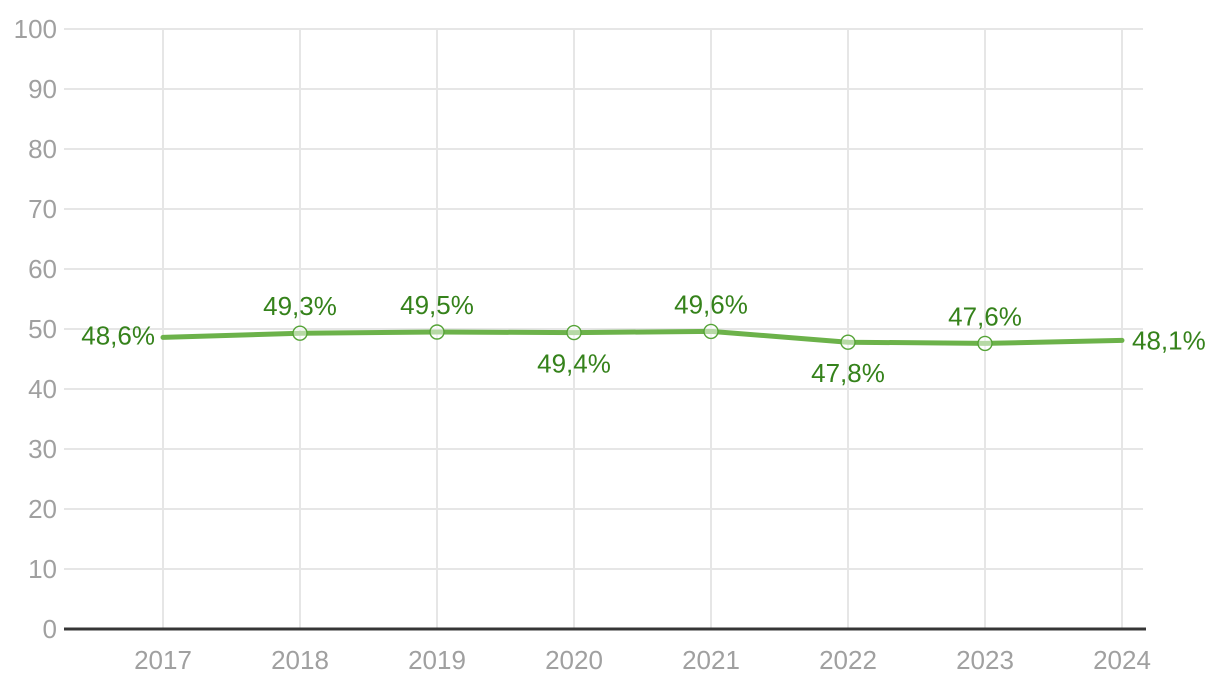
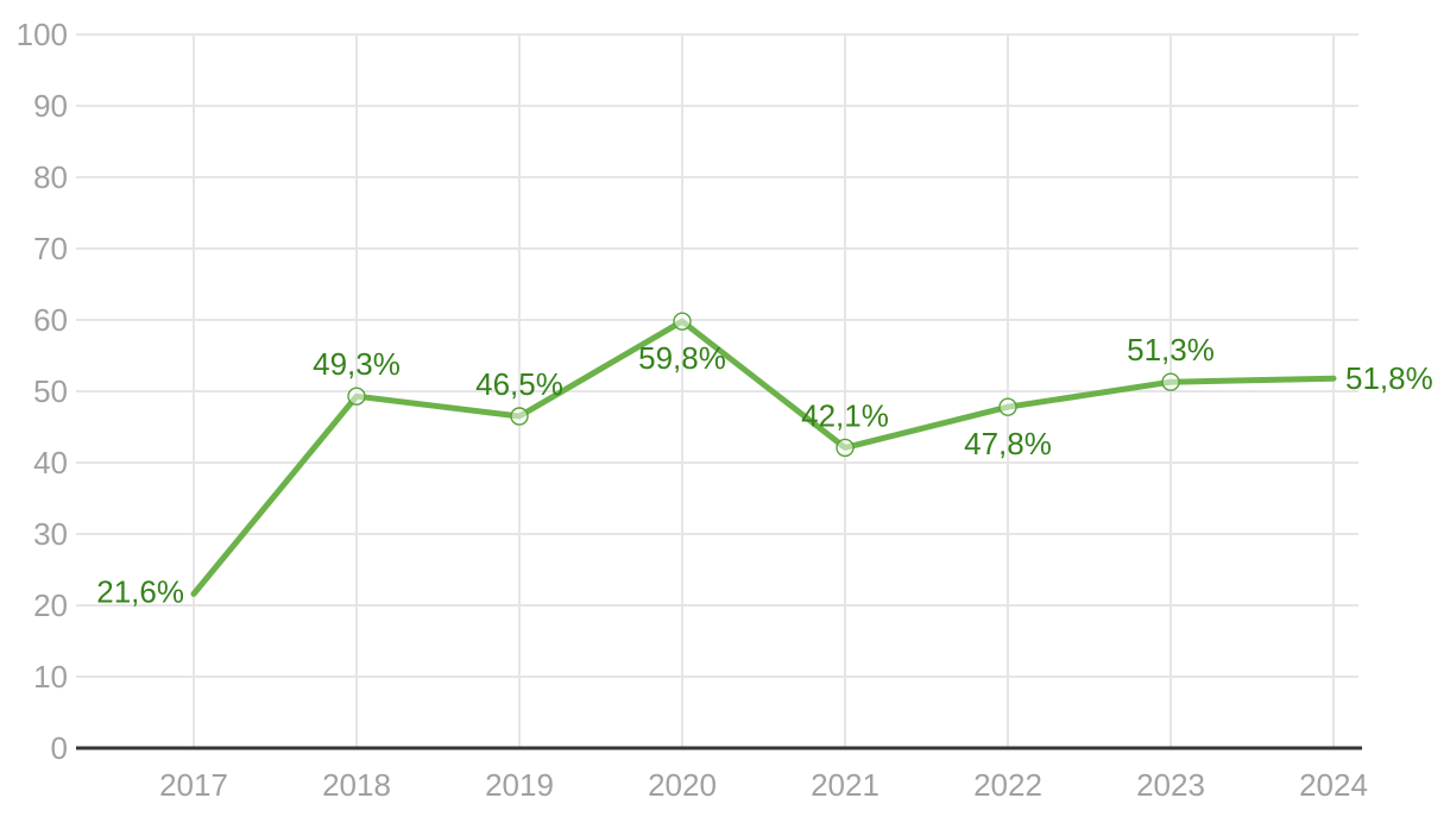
2017: 48,6% -> 21,6%
2019: 49,5% -> 46,5%
2020: 49,4% -> 59,8%
2021: 49,6% -> 42,1%
2023: 47,6% -> 51,3%
2024: 48,1% -> 51,8%
